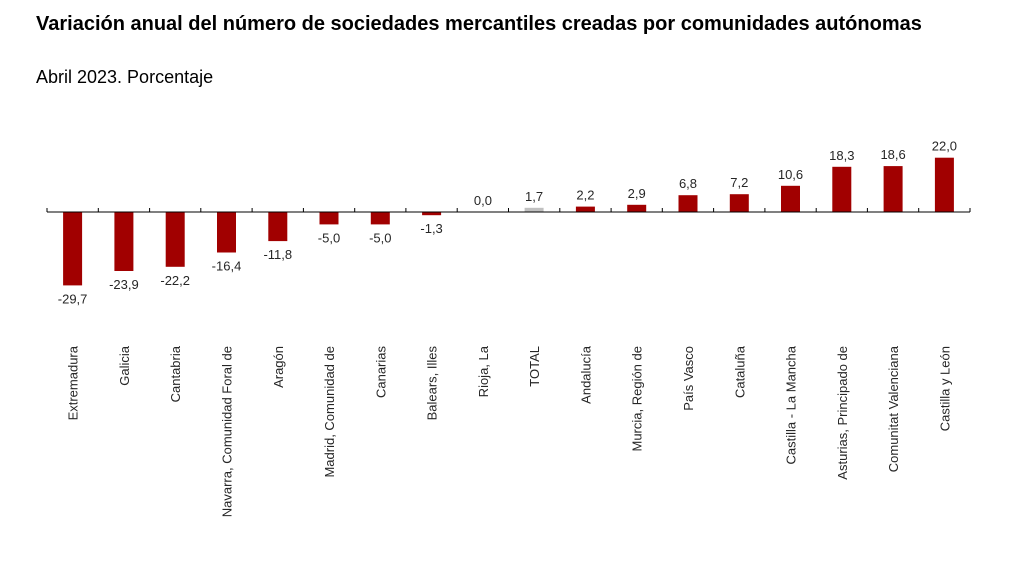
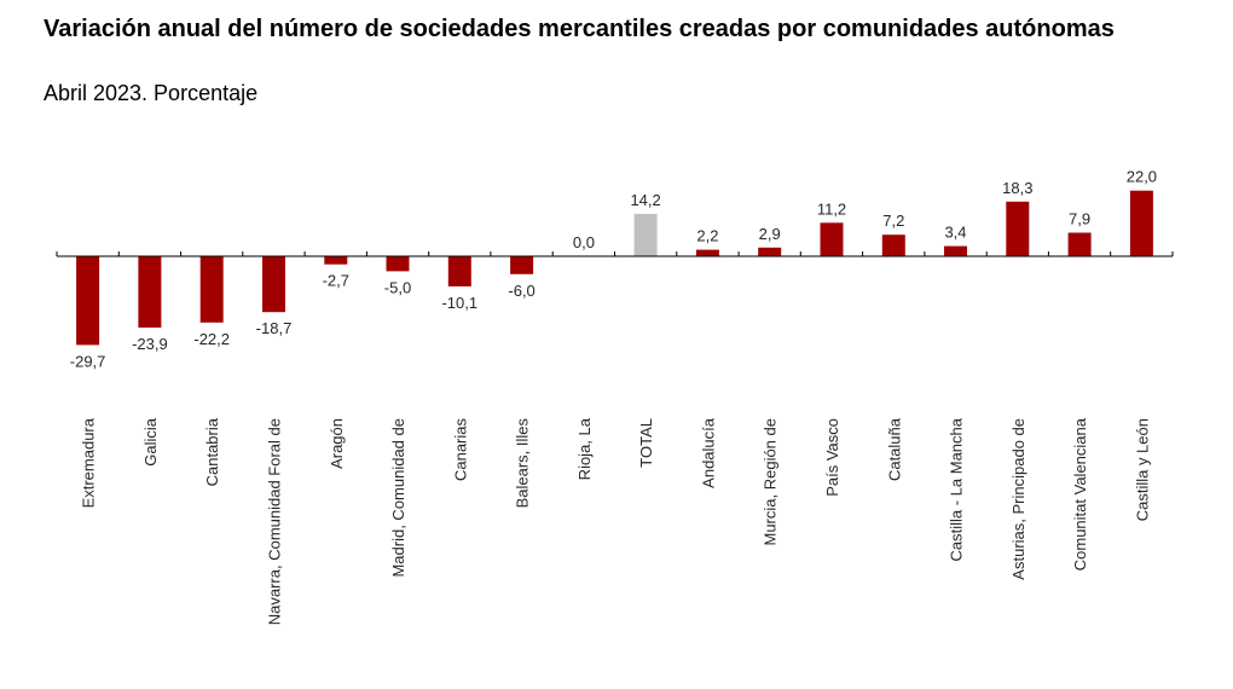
Navarra, Comunidad Foral de: -16,4 -> -18,7
Aragón: -11,8 -> -2,7
Canarias: -5,0 -> -10,1
Balears, Illes: -1,3 -> -6,0
TOTAL: 1,7 -> 14,2
País Vasco: 6,8 -> 11,2
Castilla - La Mancha: 10,6 -> 3,4
Comunitat Valenciana: 18,6 -> 7,9
